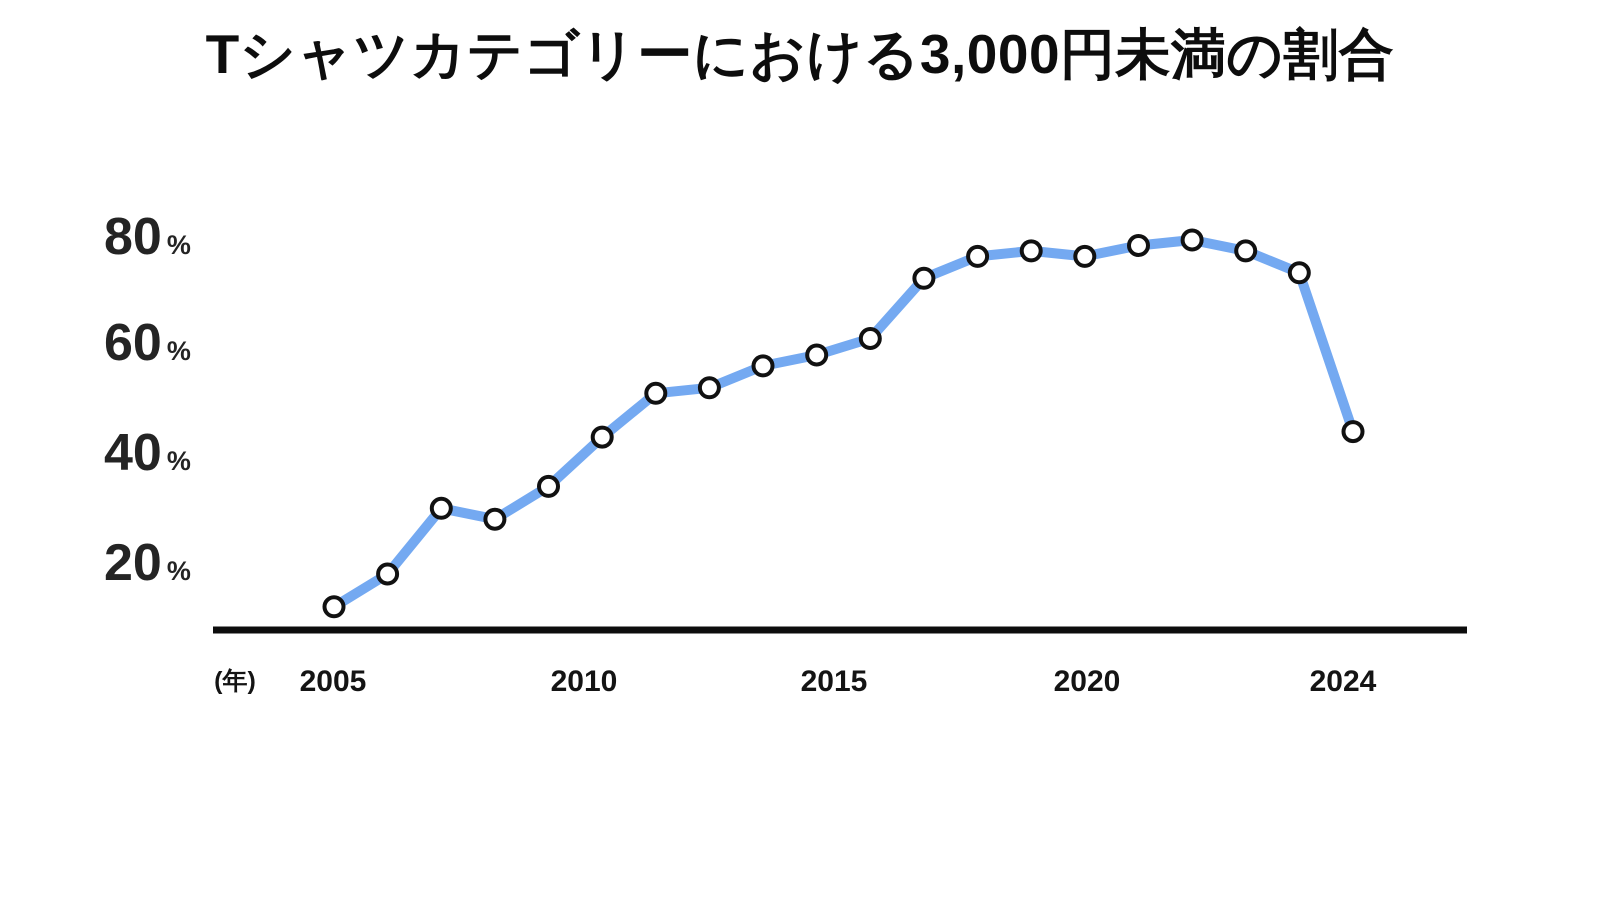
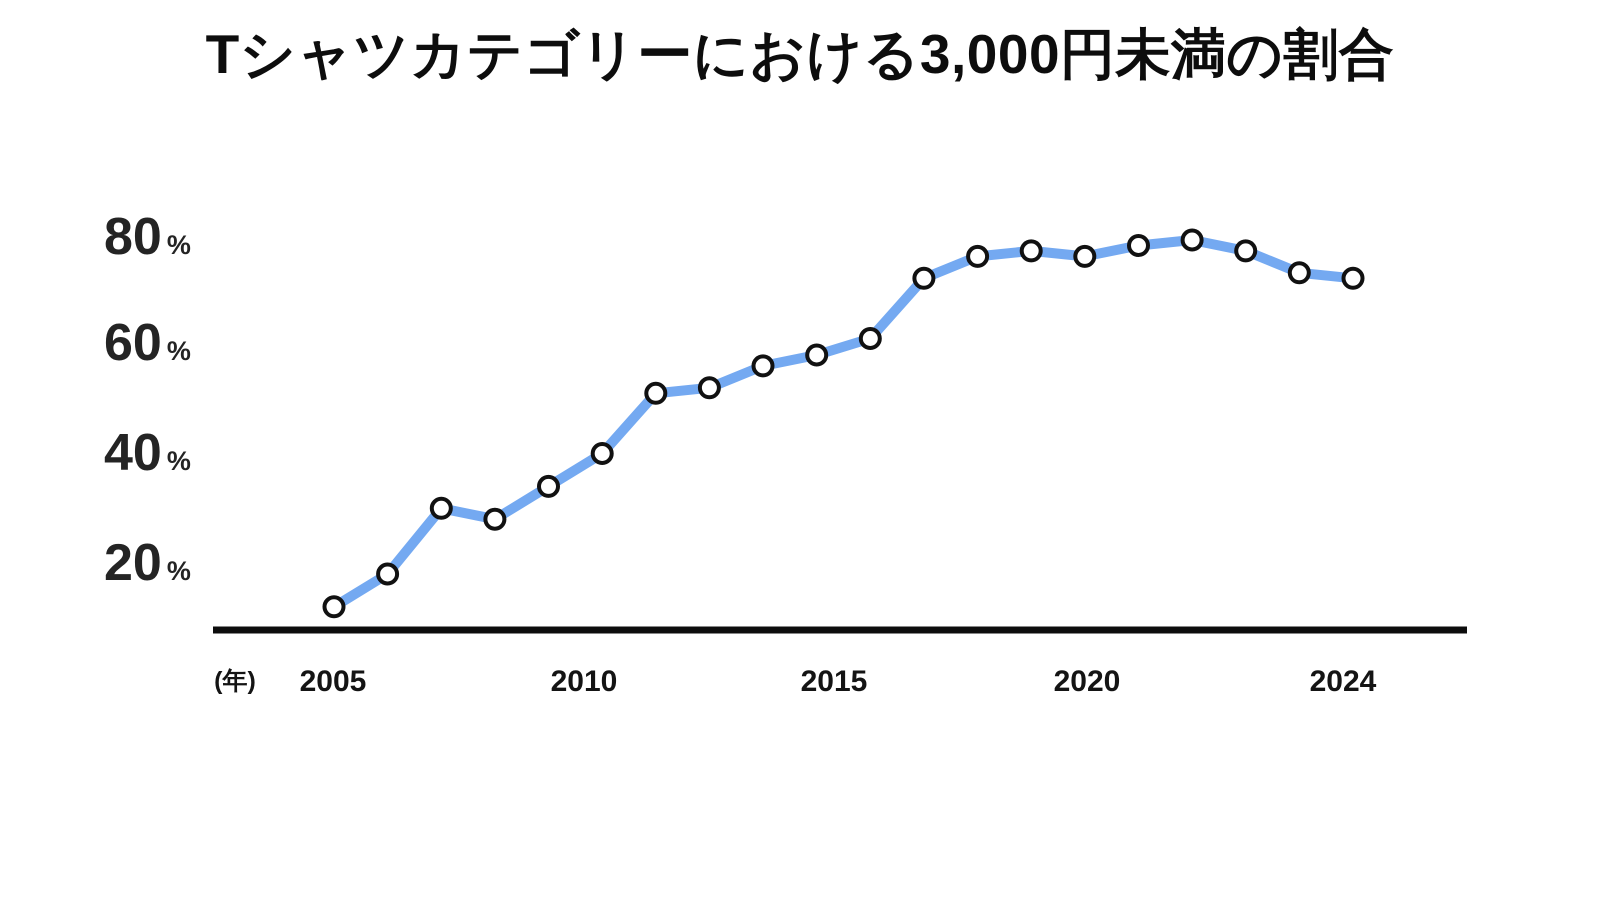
2010: 43 -> 40
2024: 44 -> 72
